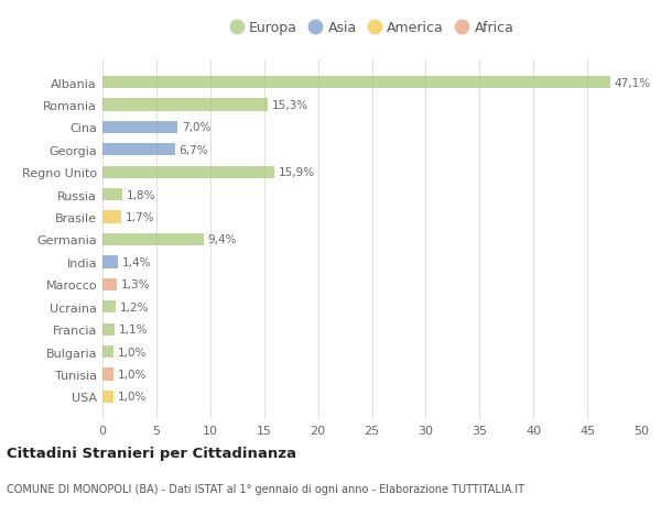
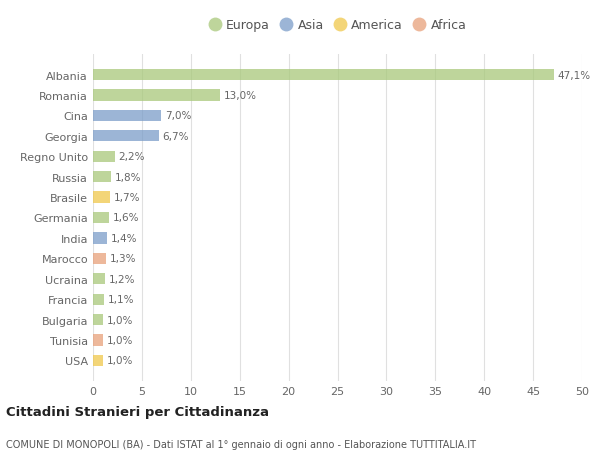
Romania: 15,3% -> 13,0%
Regno Unito: 15,9% -> 2,2%
Germania: 9,4% -> 1,6%
